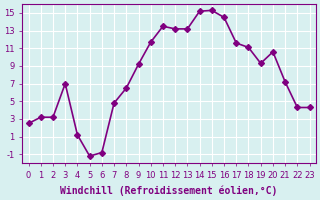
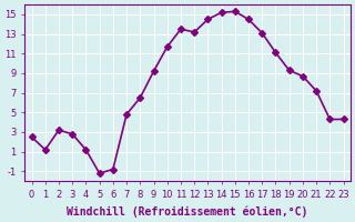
1: 3.2 -> 1.2
3: 7.0 -> 2.8
13: 13.2 -> 14.5
17: 11.6 -> 13.1
20: 10.6 -> 8.7
